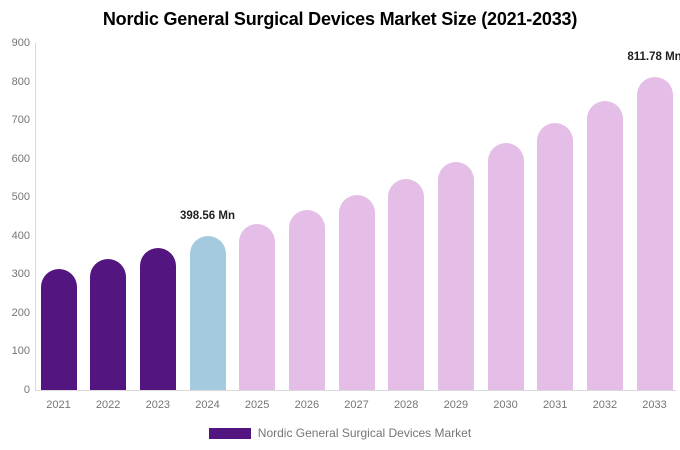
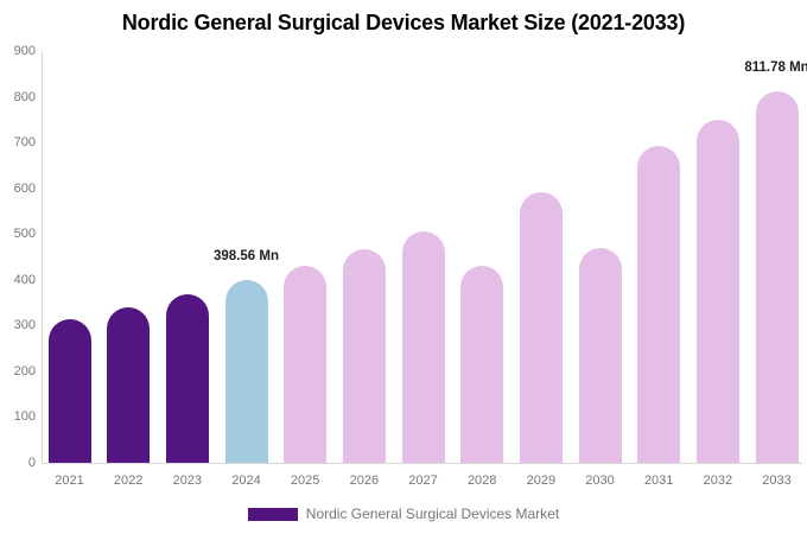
2028: 550 -> 430
2030: 640 -> 470
